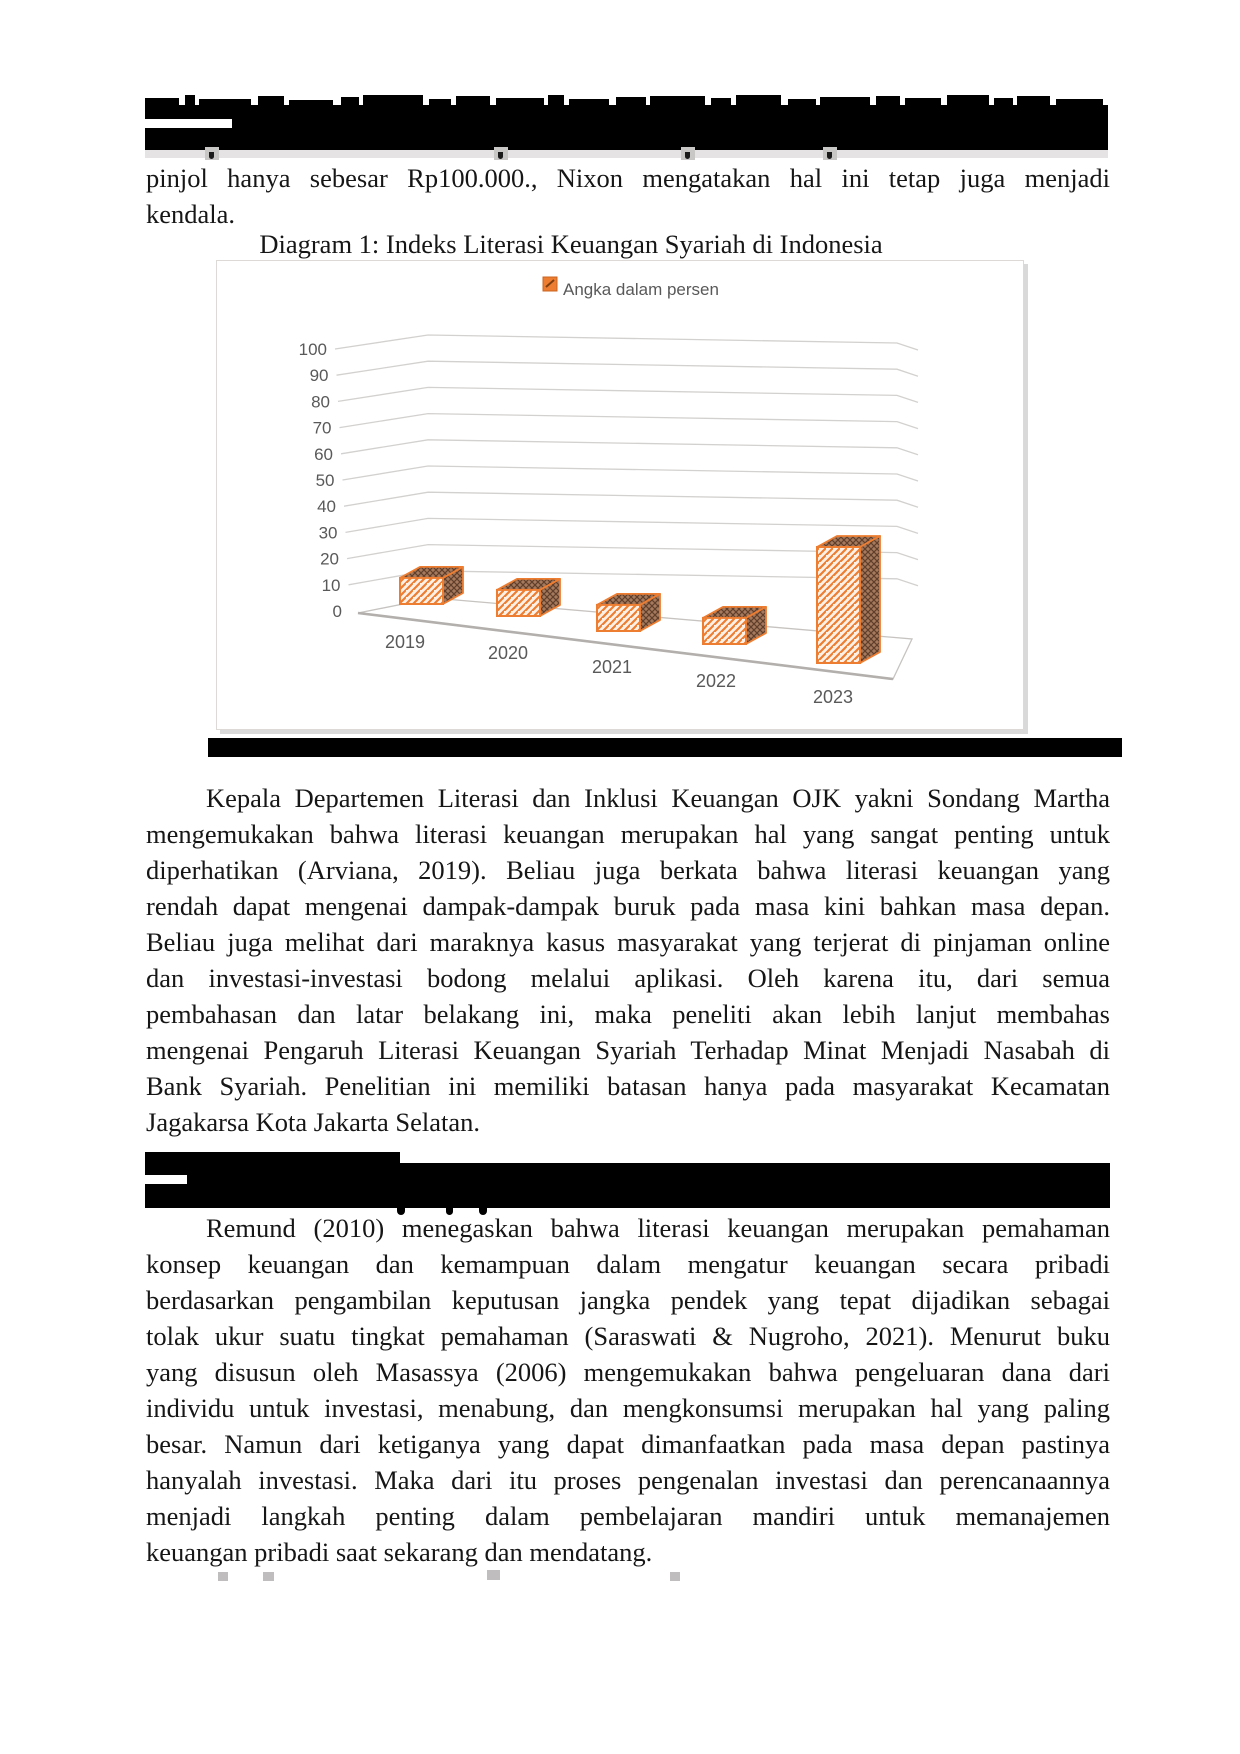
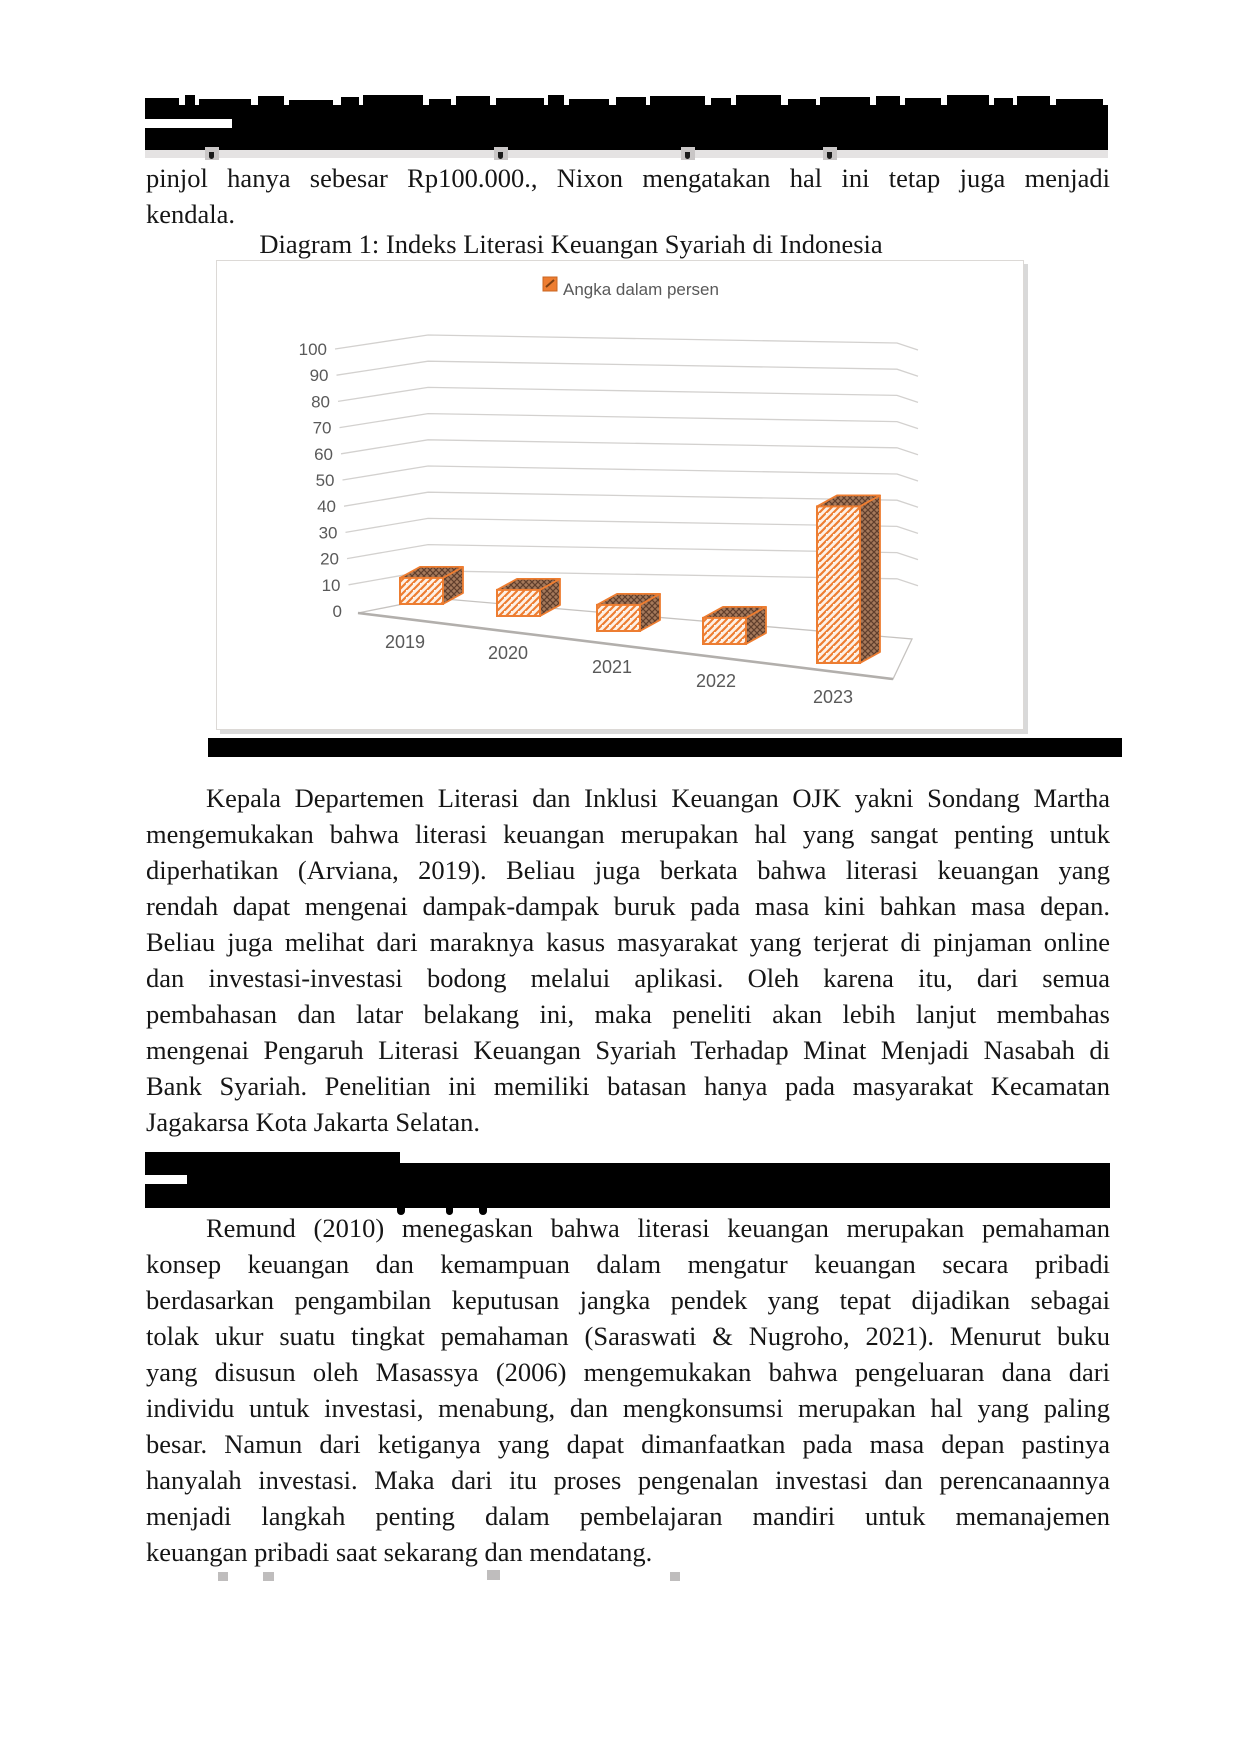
2023: 40 -> 54
